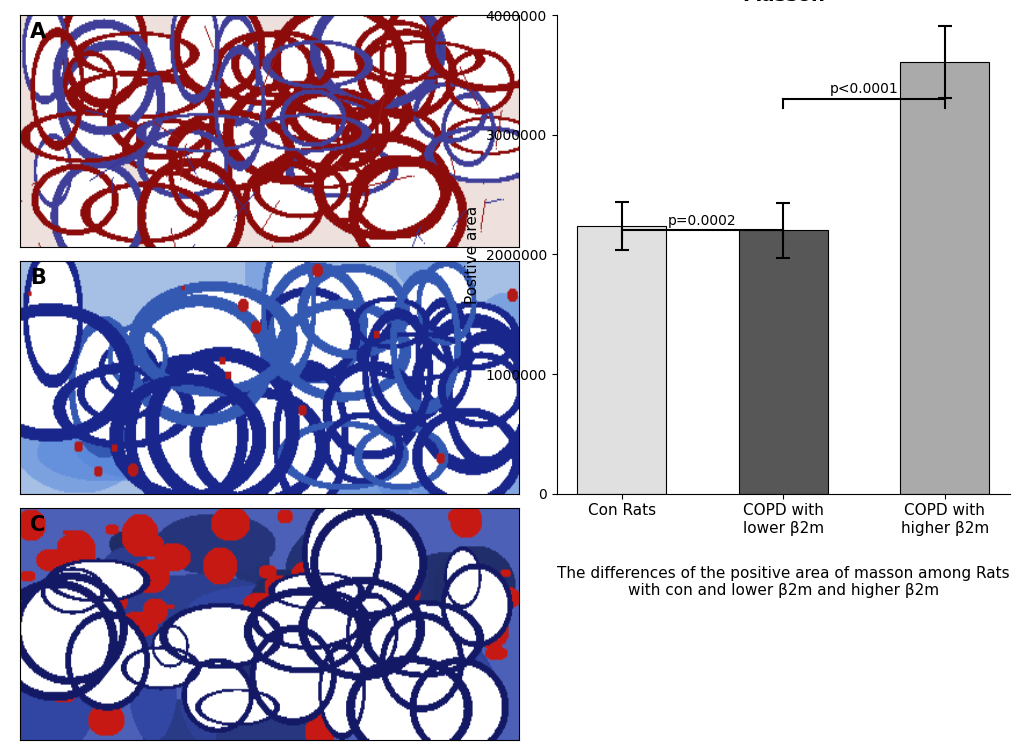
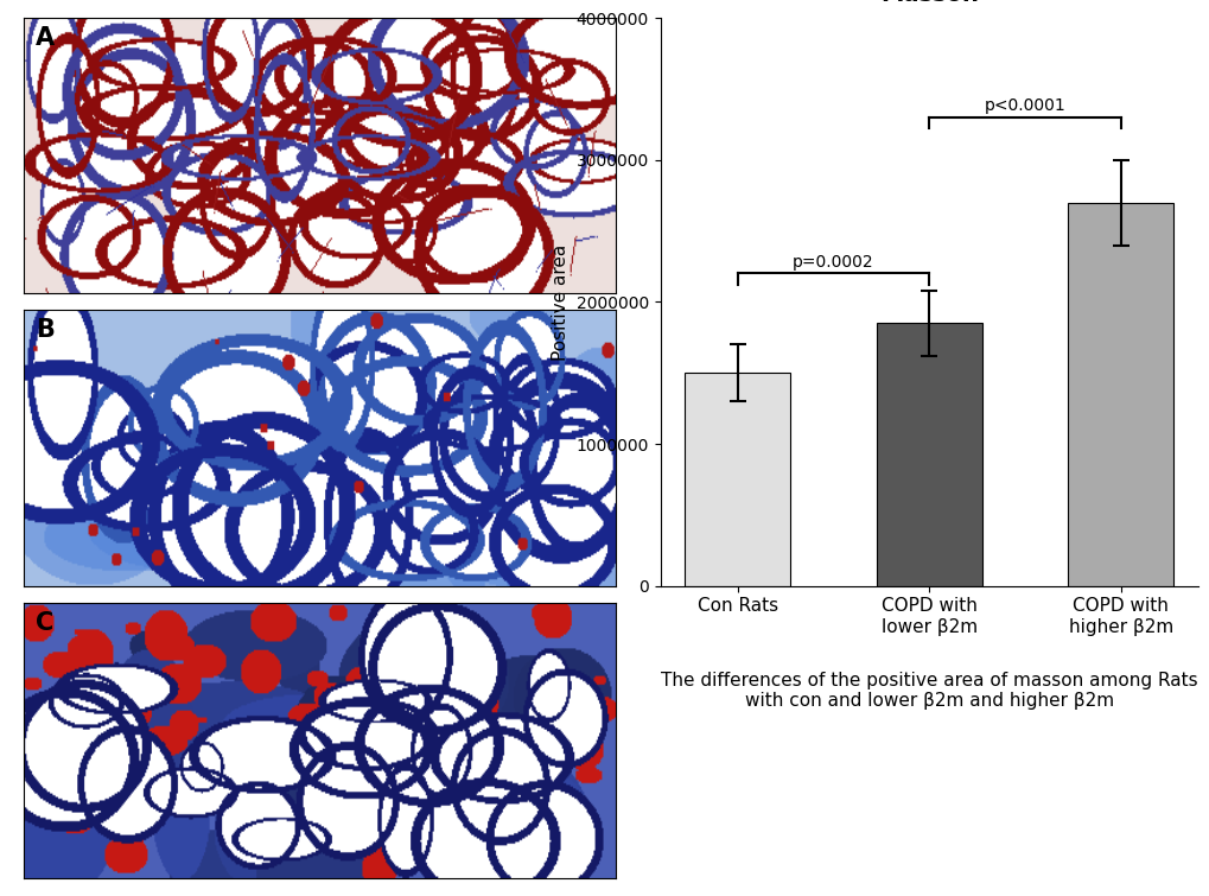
Con Rats: 2240000 -> 1500000
COPD with lower β2m: 2200000 -> 1850000
COPD with higher β2m: 3610000 -> 2700000
